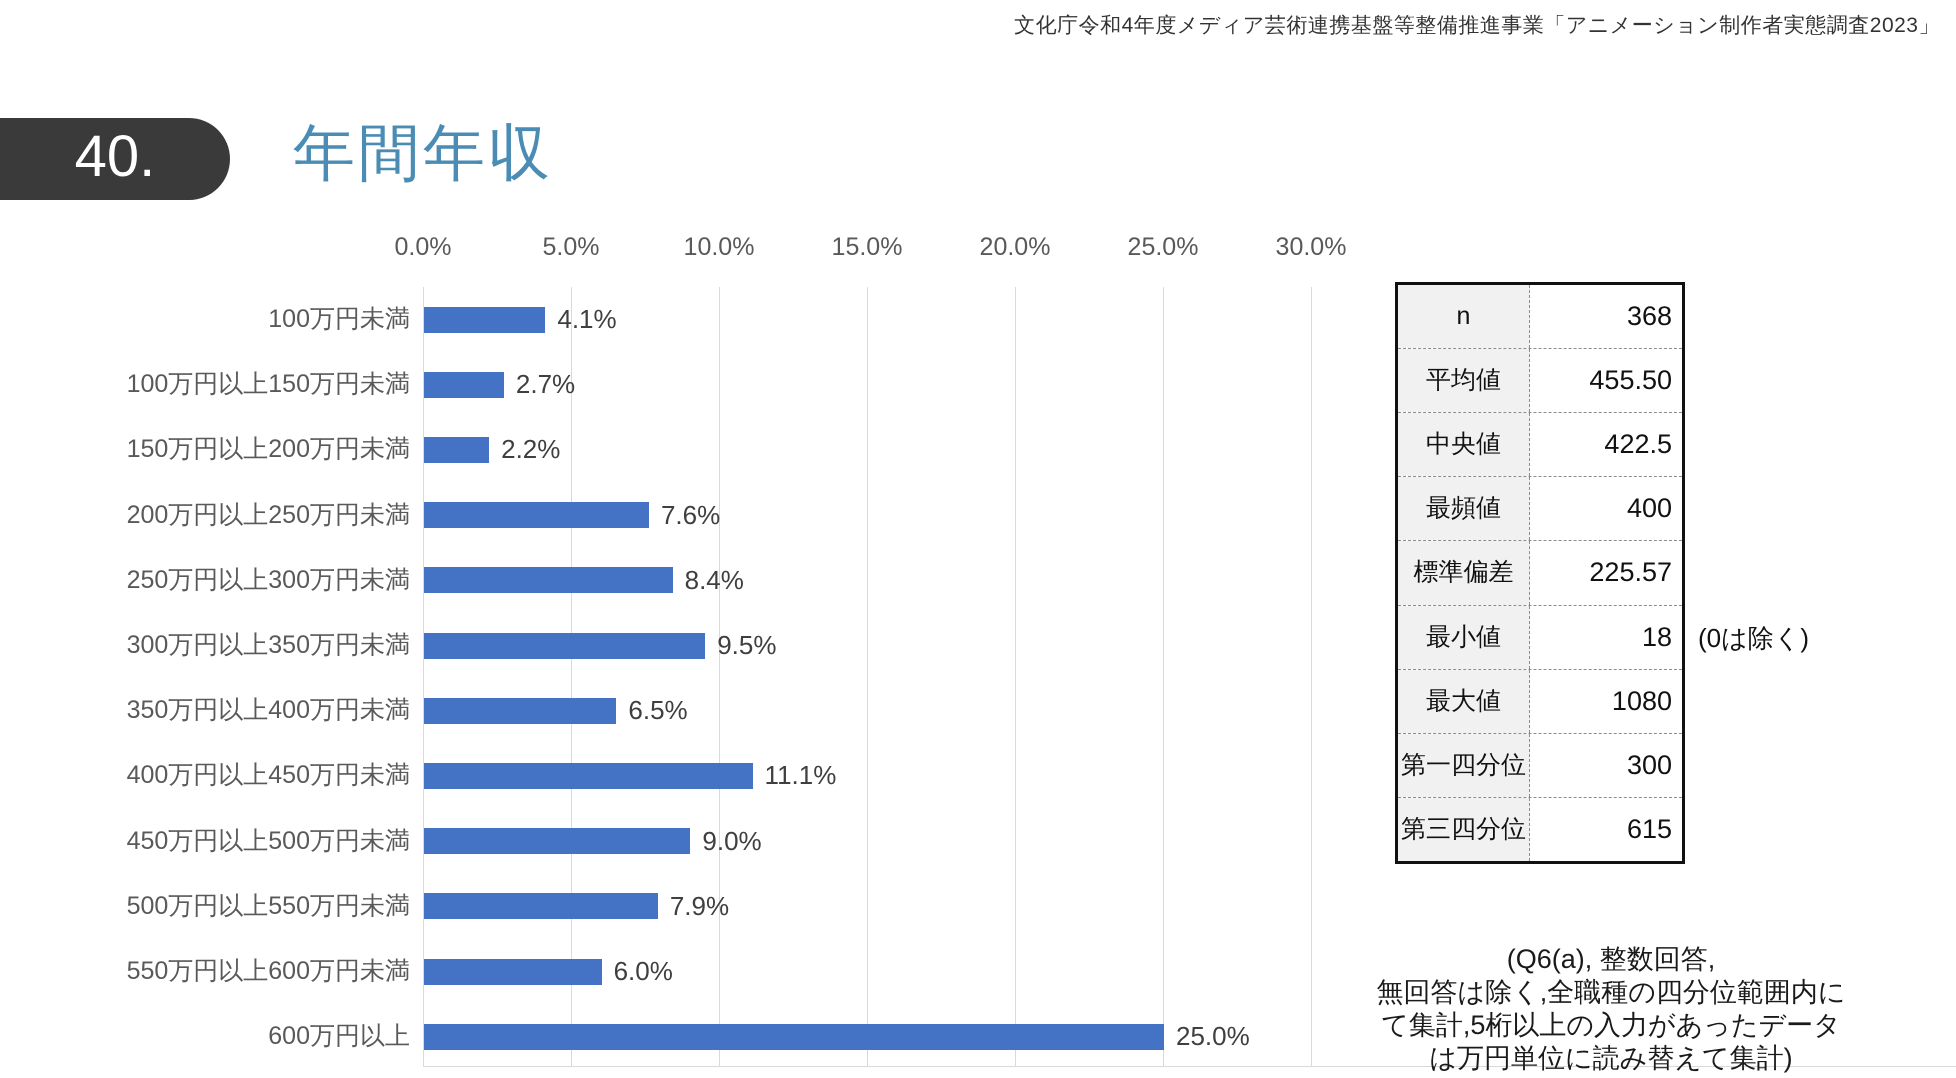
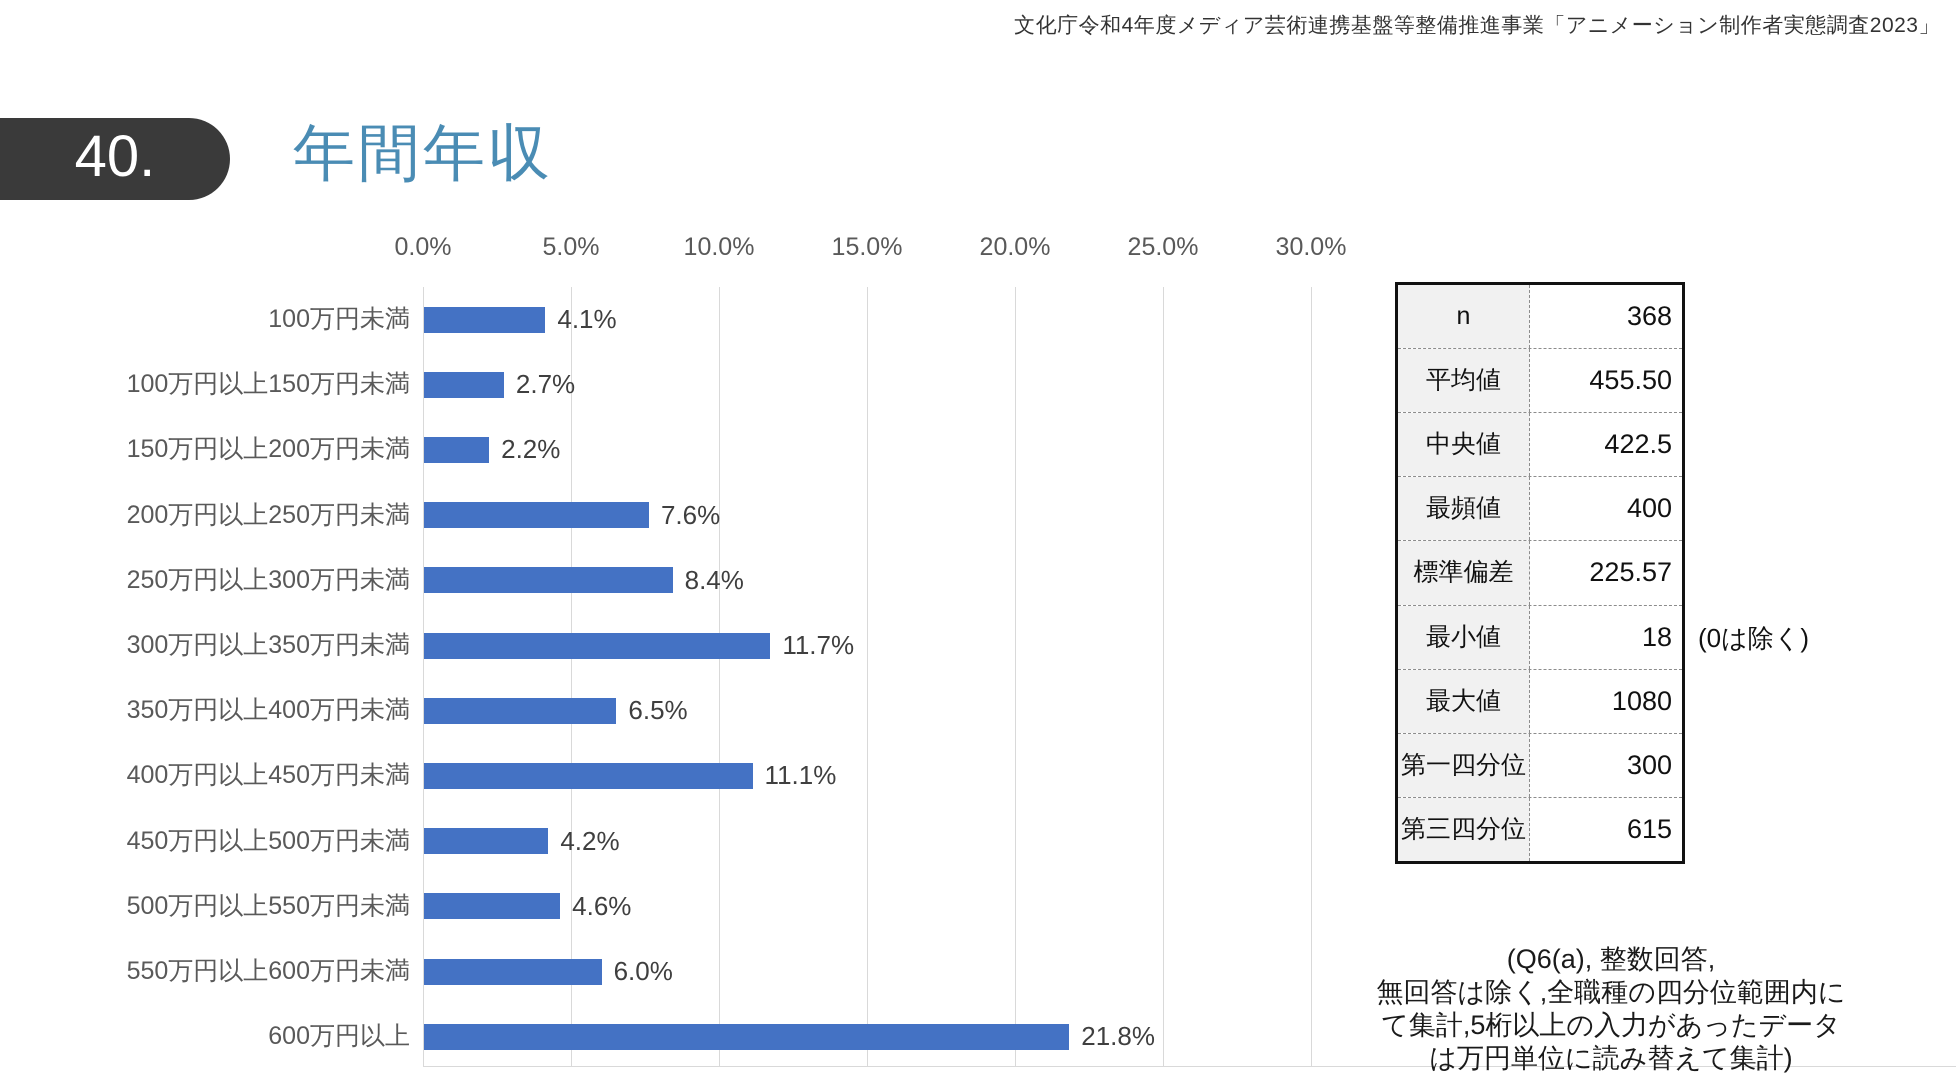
300万円以上350万円未満: 9.5% -> 11.7%
450万円以上500万円未満: 9.0% -> 4.2%
500万円以上550万円未満: 7.9% -> 4.6%
600万円以上: 25.0% -> 21.8%
